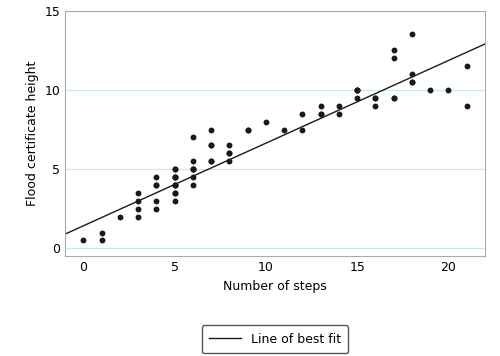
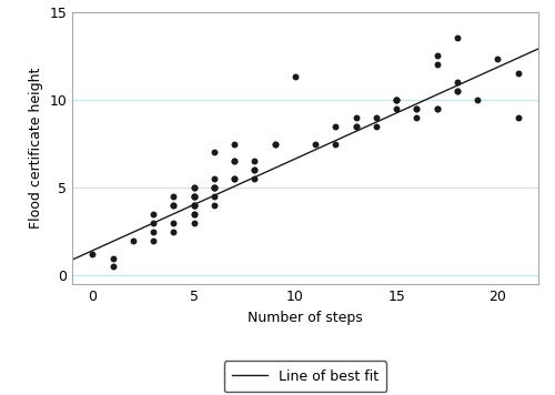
0: 0.5 -> 1.2
10: 8.0 -> 11.3
20: 10.0 -> 12.3
